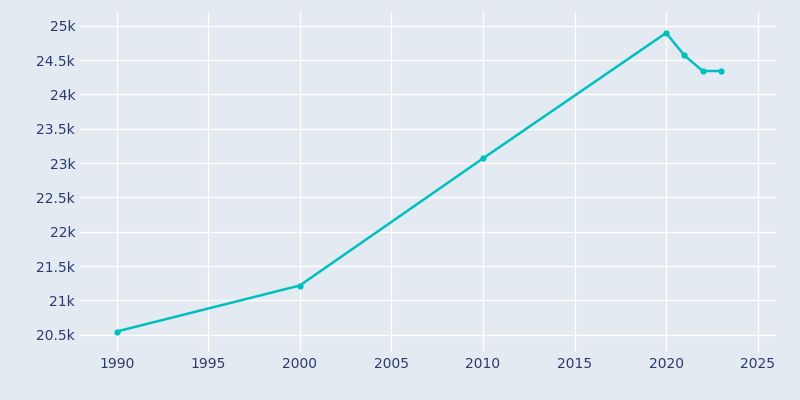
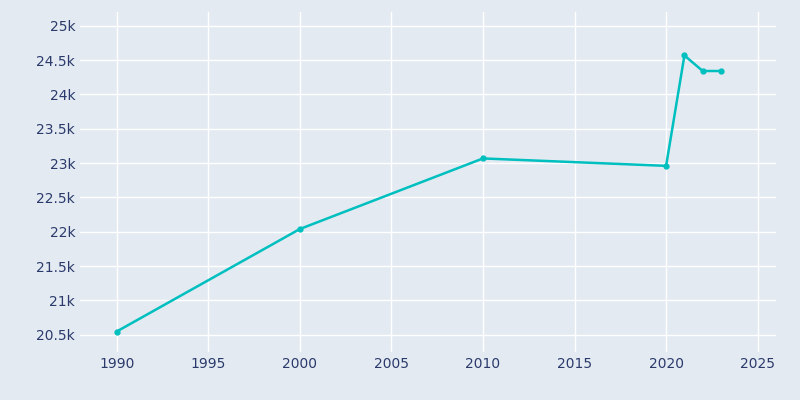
2000: 21.22k -> 22.04k
2020: 24.90k -> 22.96k
